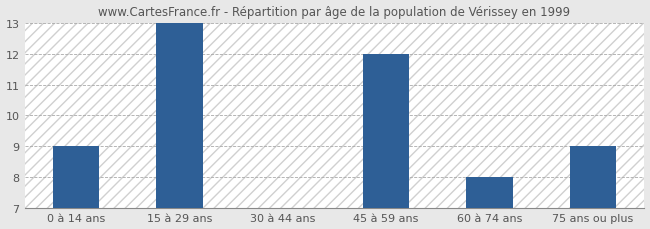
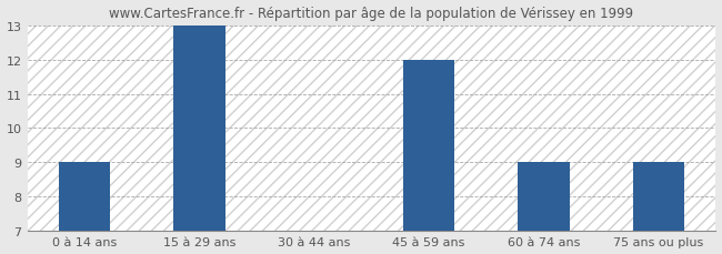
60 à 74 ans: 8 -> 9
